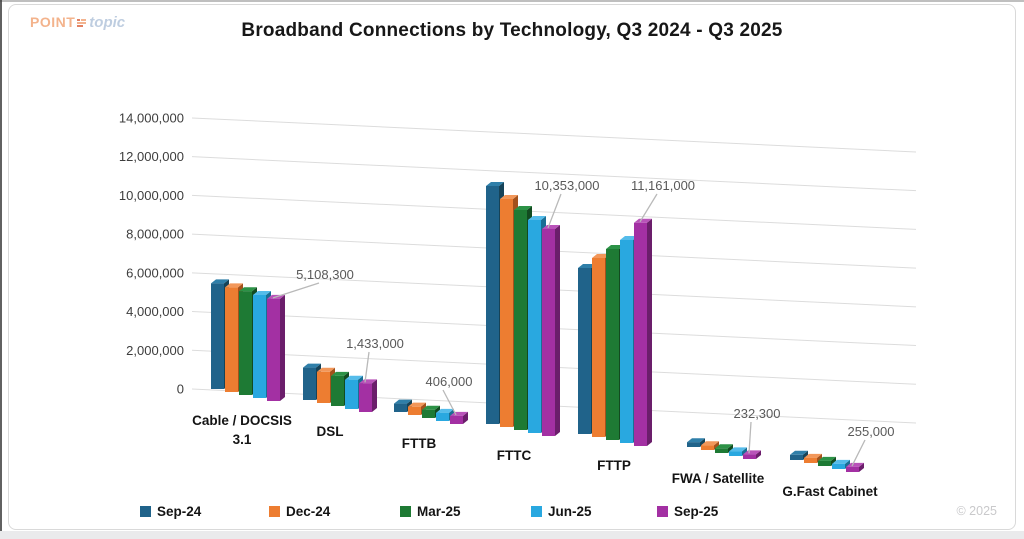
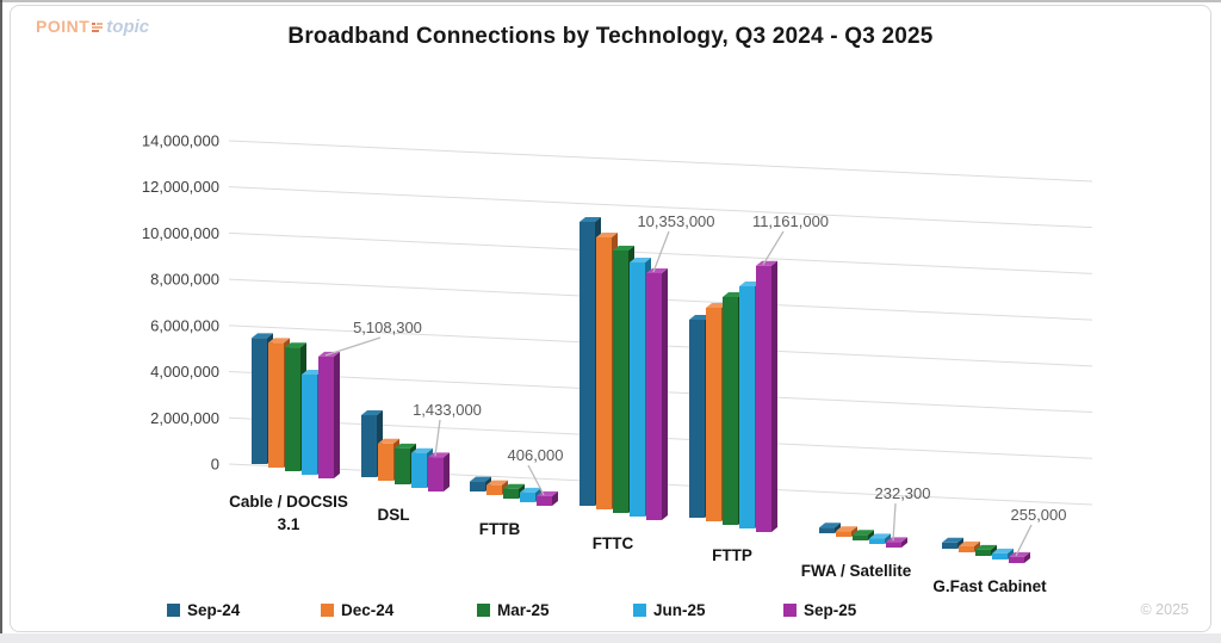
Jun-25/Cable / DOCSIS 3.1: 5200000 -> 4200000
Sep-24/DSL: 1600000 -> 2600000
